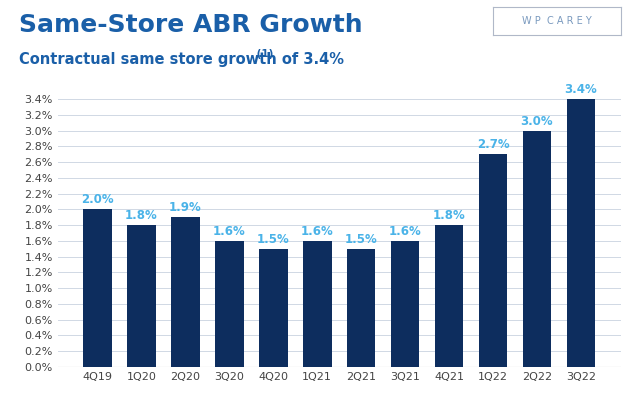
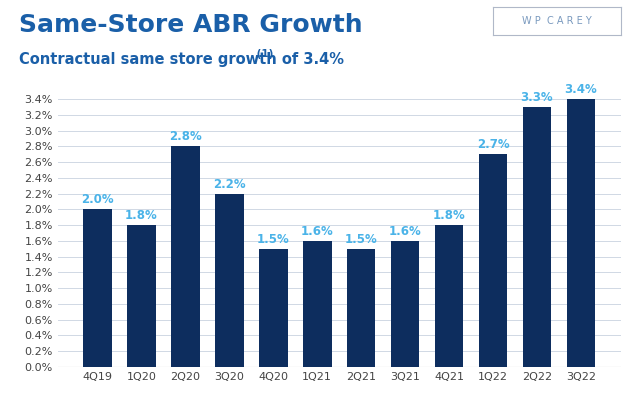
2Q20: 1.9% -> 2.8%
3Q20: 1.6% -> 2.2%
2Q22: 3.0% -> 3.3%
